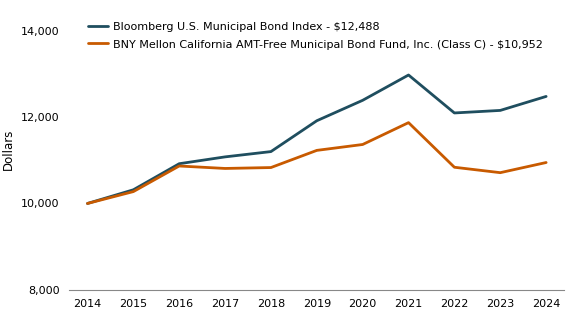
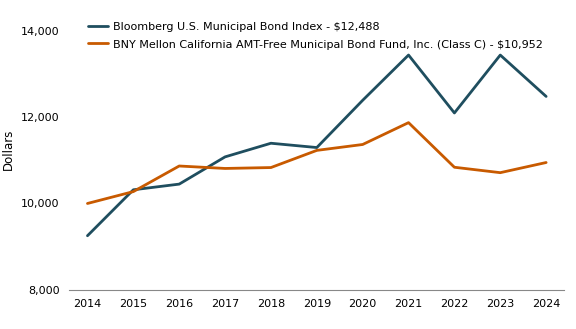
Bloomberg U.S. Municipal Bond Index - $12,488/2014: 10,000 -> 9,250
Bloomberg U.S. Municipal Bond Index - $12,488/2016: 10,920 -> 10,450
Bloomberg U.S. Municipal Bond Index - $12,488/2018: 11,210 -> 11,400
Bloomberg U.S. Municipal Bond Index - $12,488/2019: 11,920 -> 11,300
Bloomberg U.S. Municipal Bond Index - $12,488/2021: 12,990 -> 13,450
Bloomberg U.S. Municipal Bond Index - $12,488/2023: 12,160 -> 13,450
